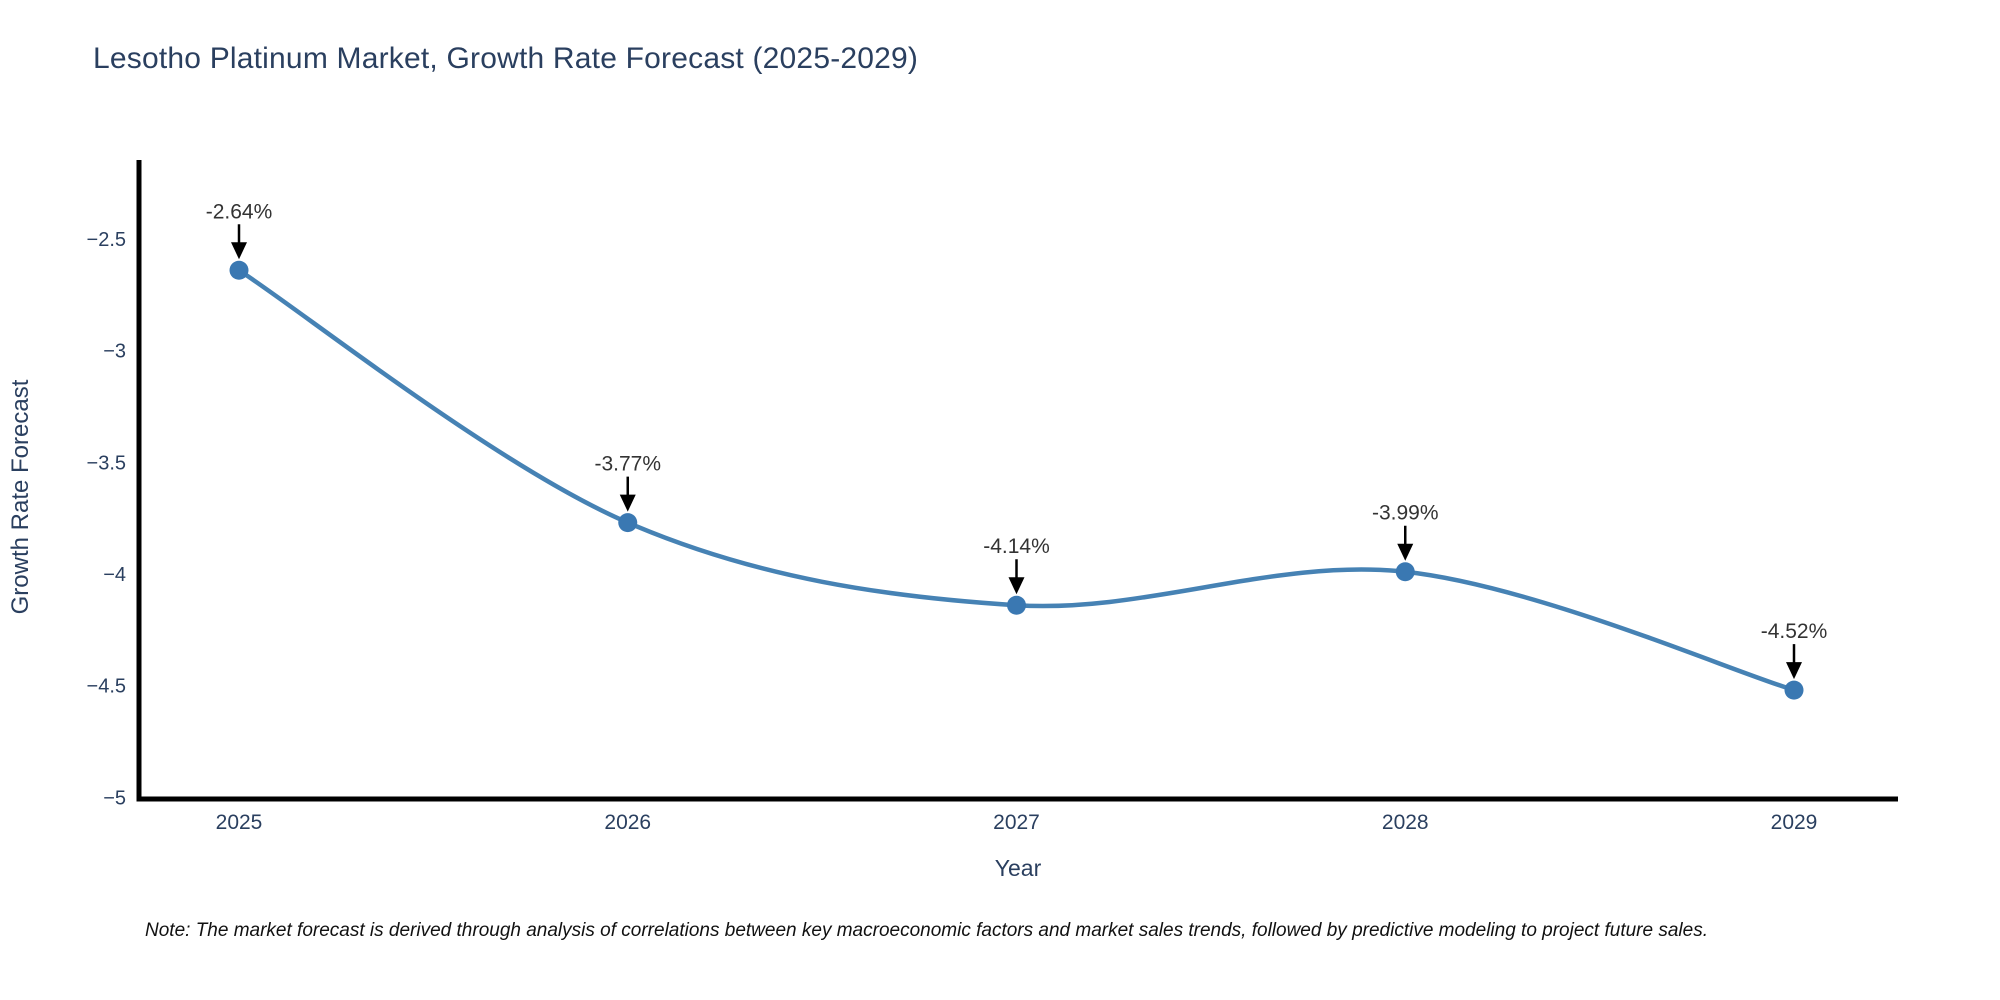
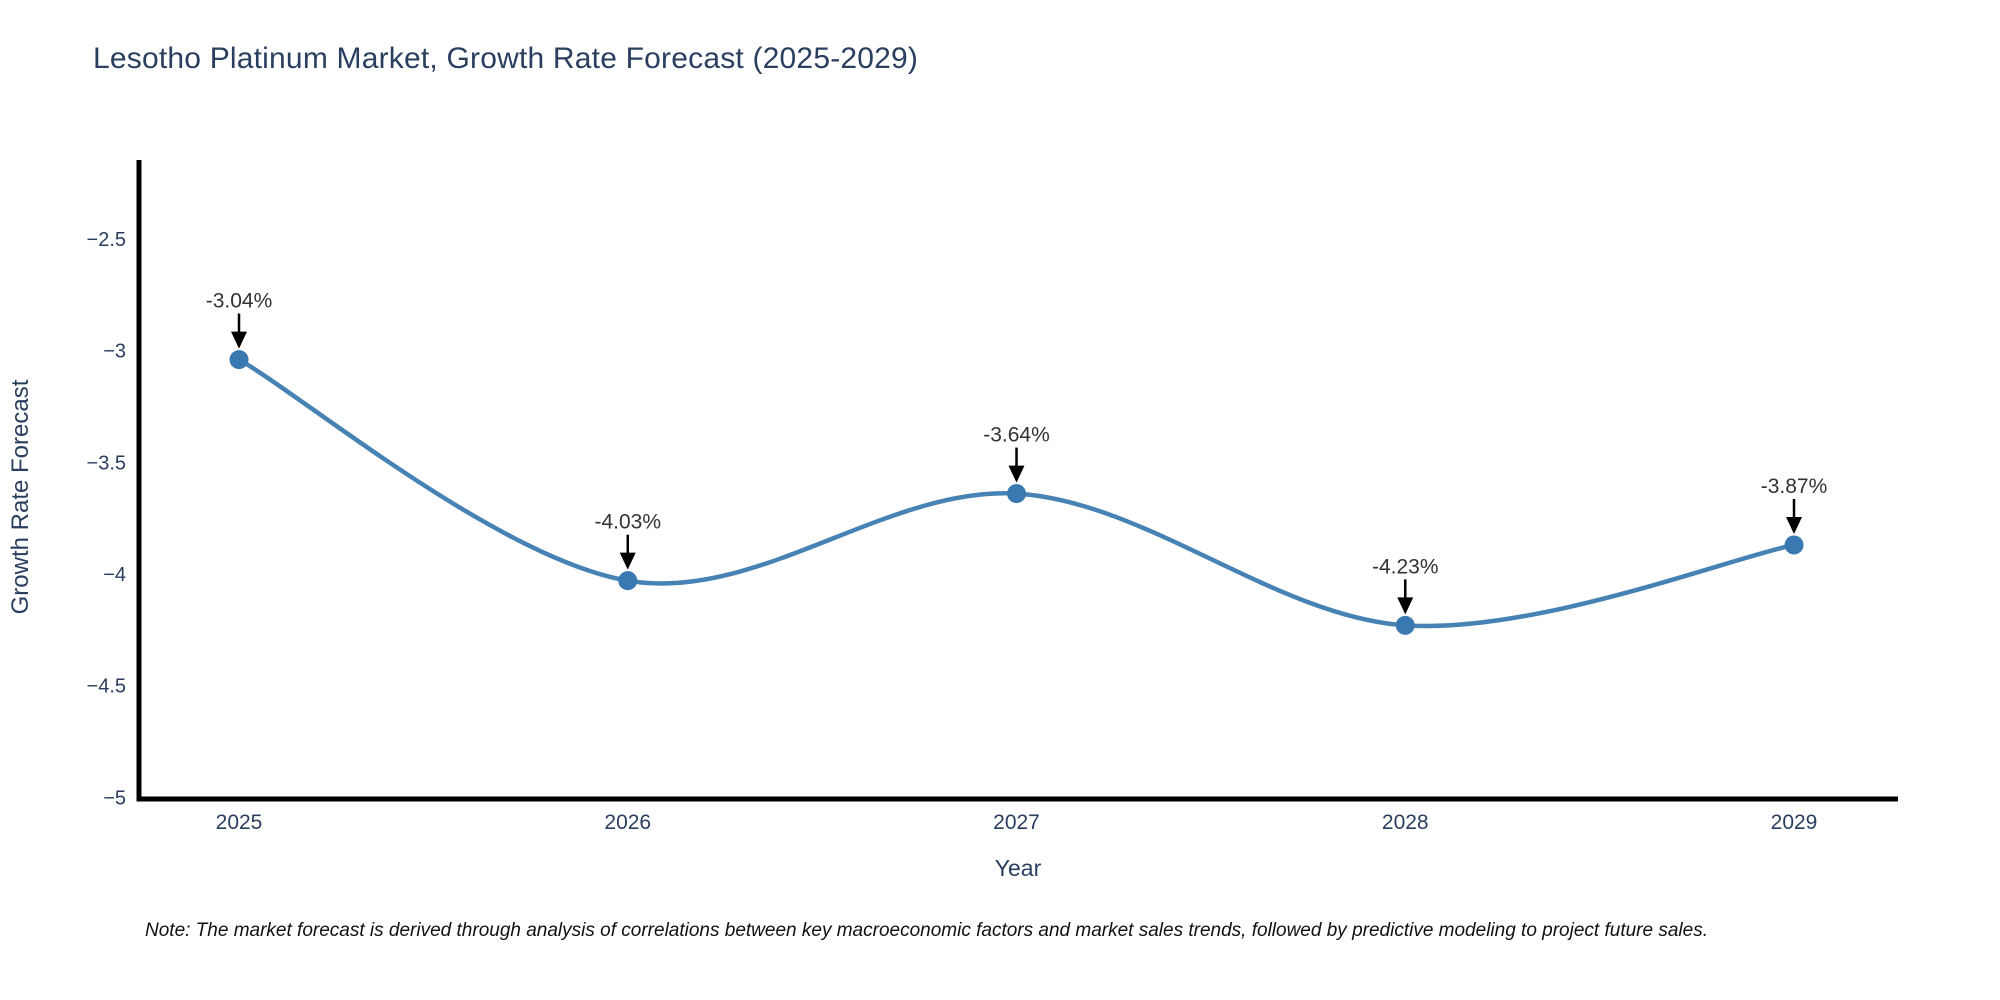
2025: -2.64% -> -3.04%
2026: -3.77% -> -4.03%
2027: -4.14% -> -3.64%
2028: -3.99% -> -4.23%
2029: -4.52% -> -3.87%
